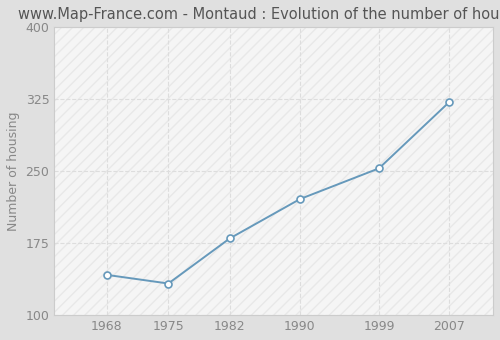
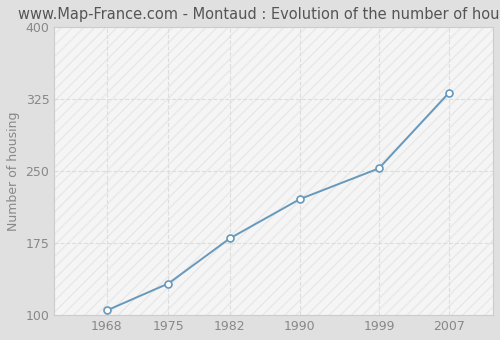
1968: 142 -> 105
2007: 322 -> 332
